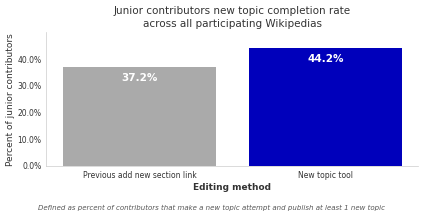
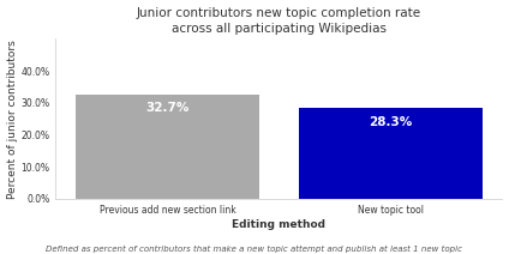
Previous add new section link: 37.2% -> 32.7%
New topic tool: 44.2% -> 28.3%
